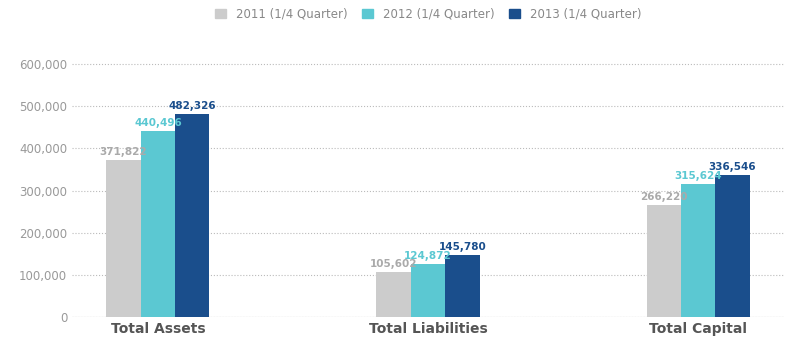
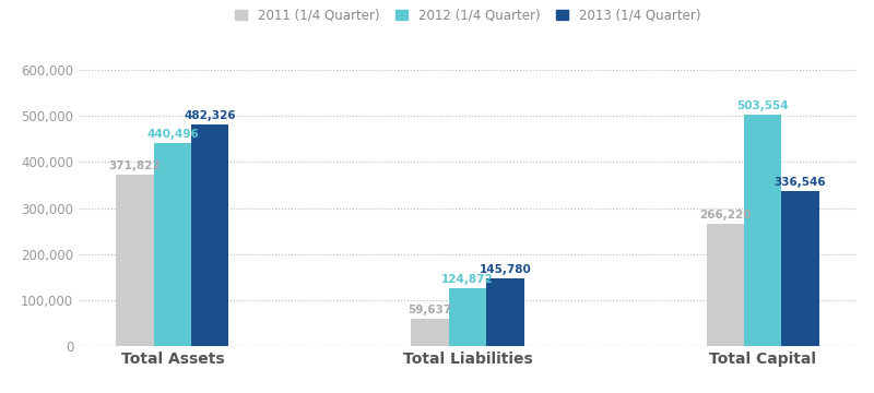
2011 (1/4 Quarter)/Total Liabilities: 105,602 -> 59,637
2012 (1/4 Quarter)/Total Capital: 315,624 -> 503,554
